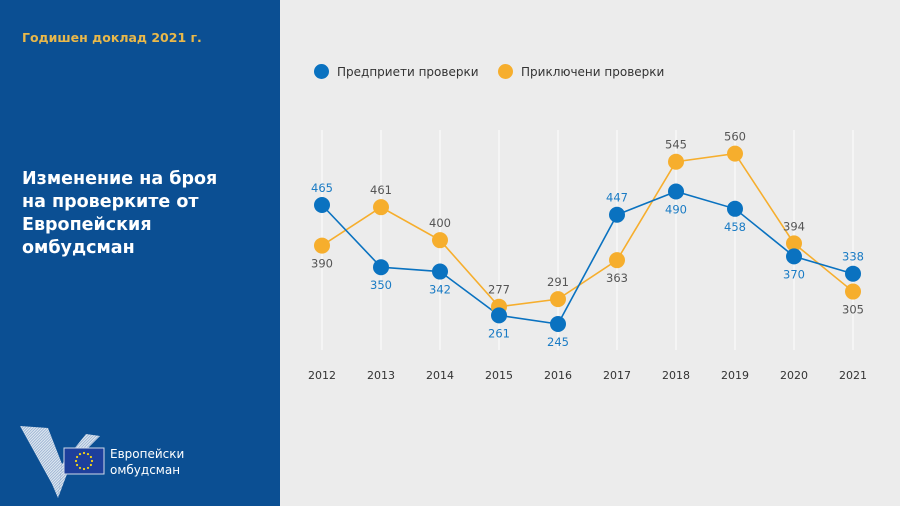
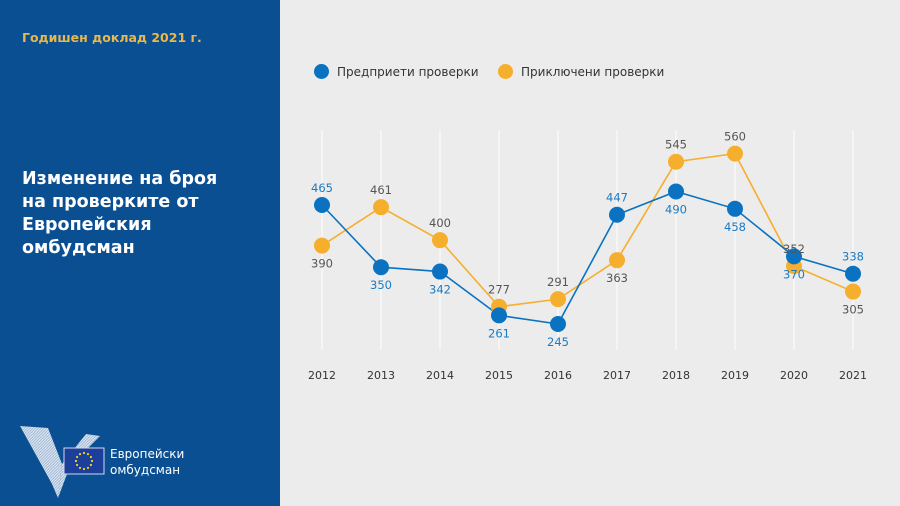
Приключени проверки/2020: 394 -> 352
